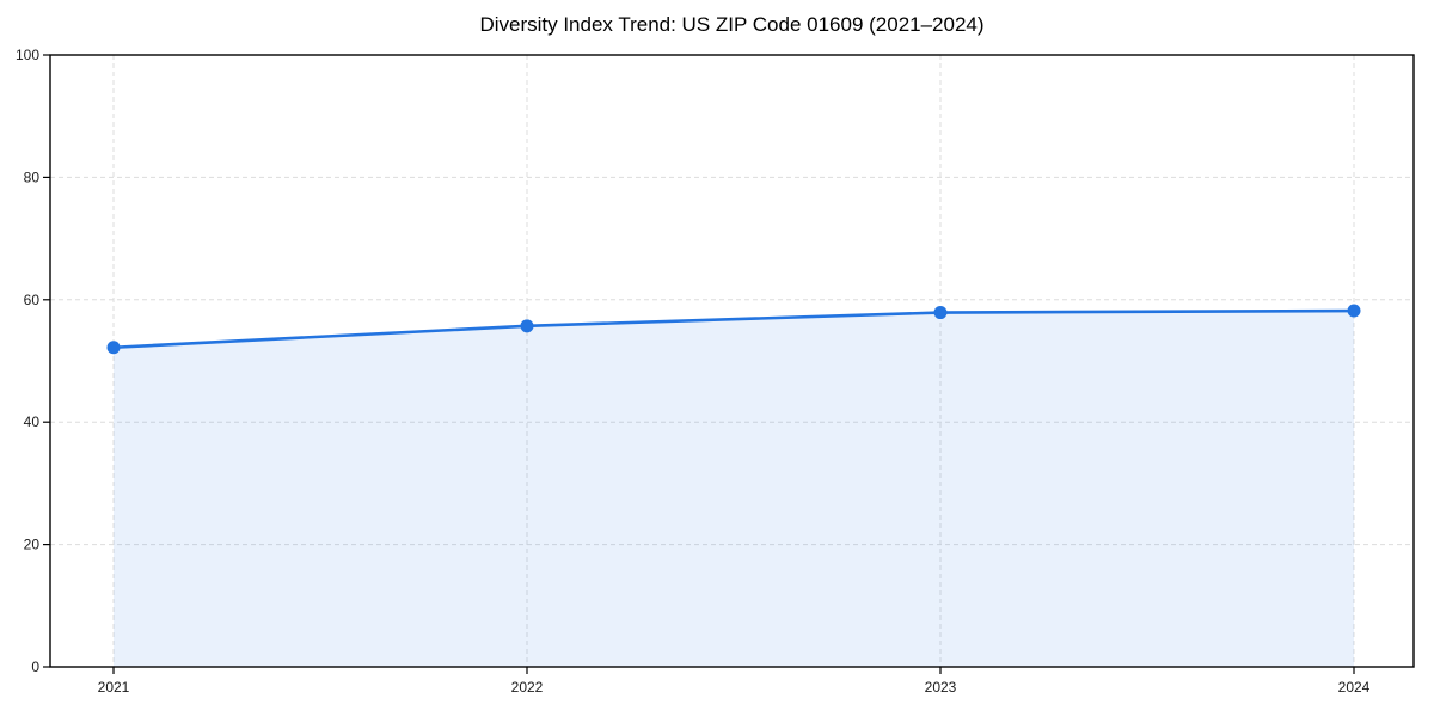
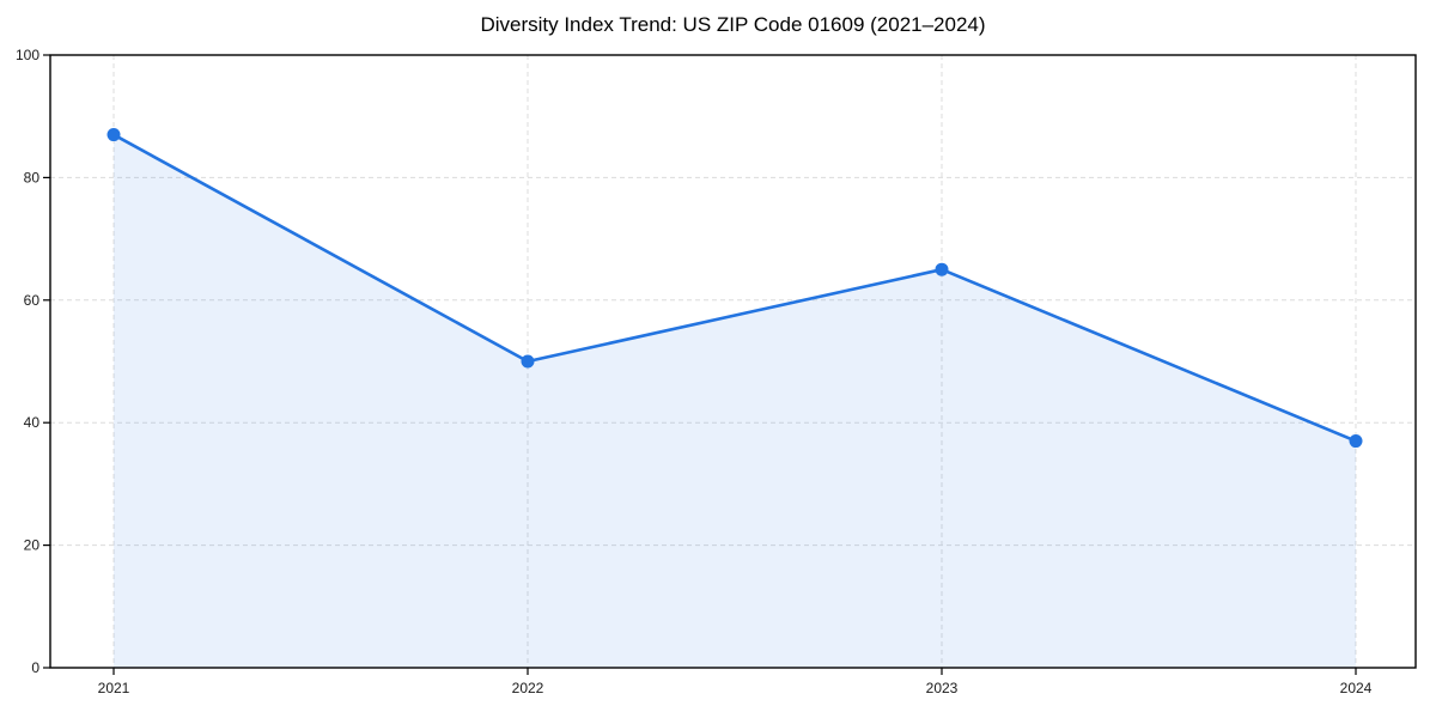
2021: 52 -> 87
2022: 56 -> 50
2023: 58 -> 65
2024: 58 -> 37
